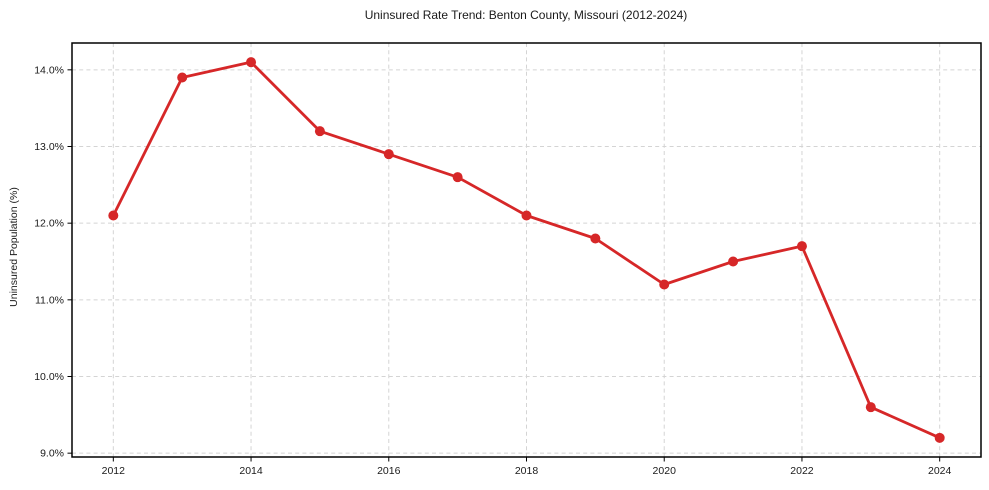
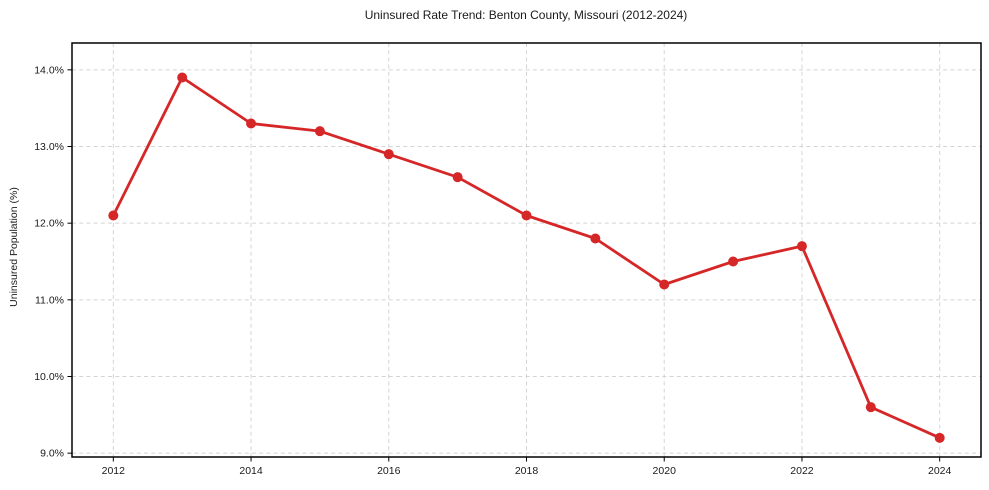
2014: 14.1% -> 13.3%
